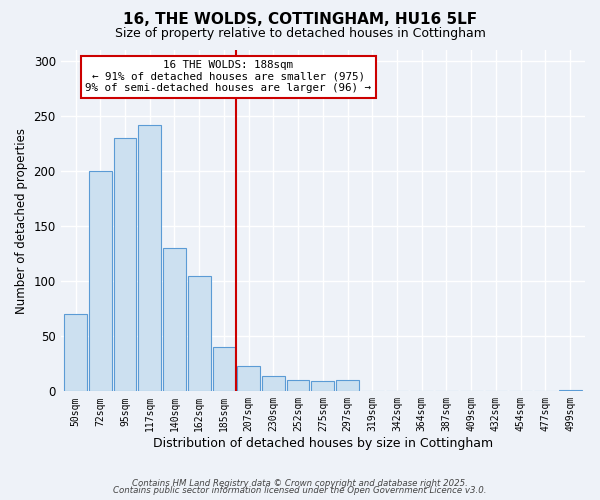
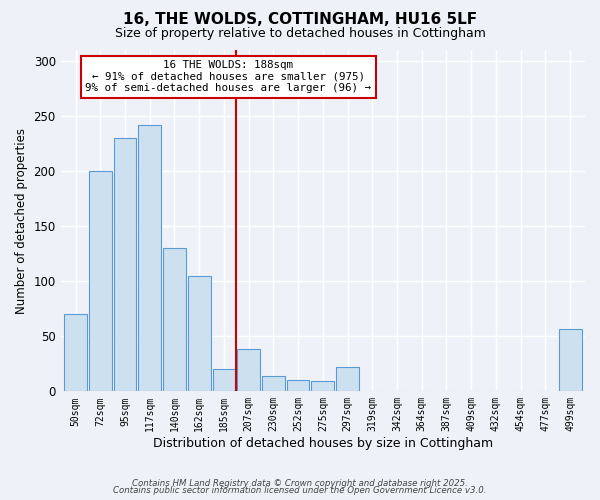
185sqm: 40 -> 20
207sqm: 23 -> 38
297sqm: 10 -> 22
499sqm: 1 -> 57
